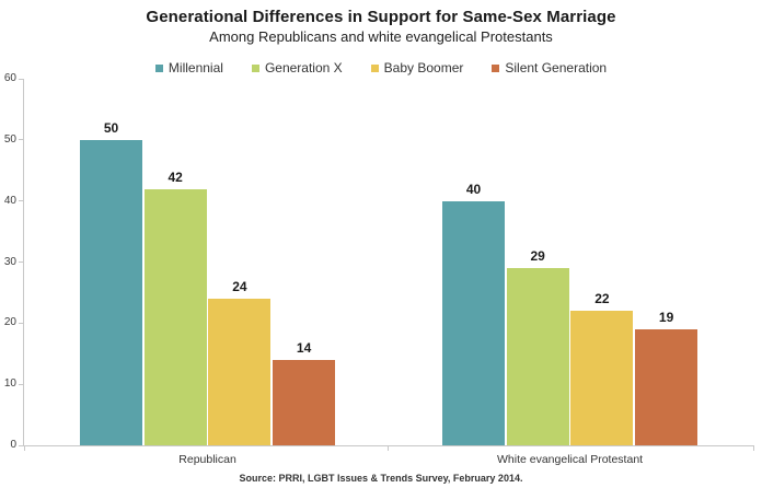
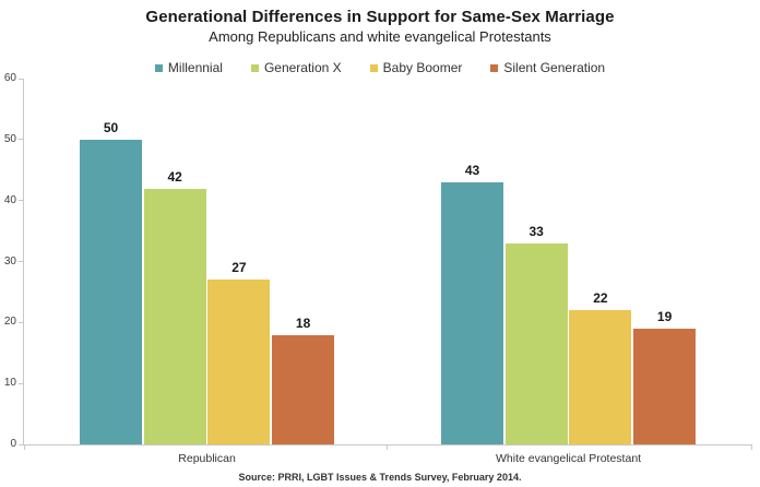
Baby Boomer/Republican: 24 -> 27
Silent Generation/Republican: 14 -> 18
Millennial/White evangelical Protestant: 40 -> 43
Generation X/White evangelical Protestant: 29 -> 33
